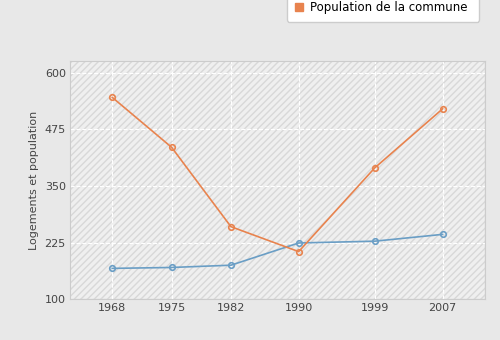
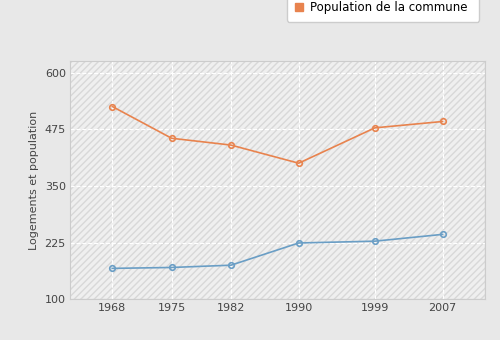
Population de la commune/1968: 545 -> 525
Population de la commune/1975: 435 -> 455
Population de la commune/1982: 260 -> 440
Population de la commune/1990: 205 -> 400
Population de la commune/1999: 390 -> 478
Population de la commune/2007: 520 -> 492
